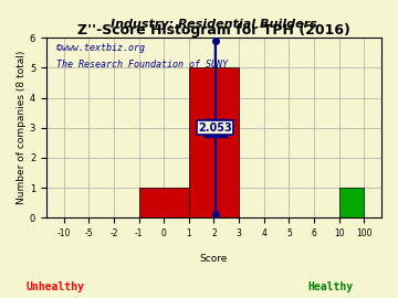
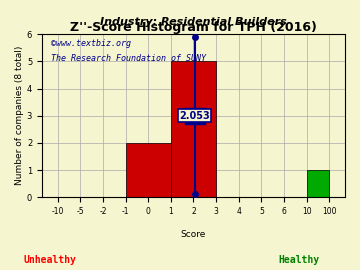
0: 1 -> 2
